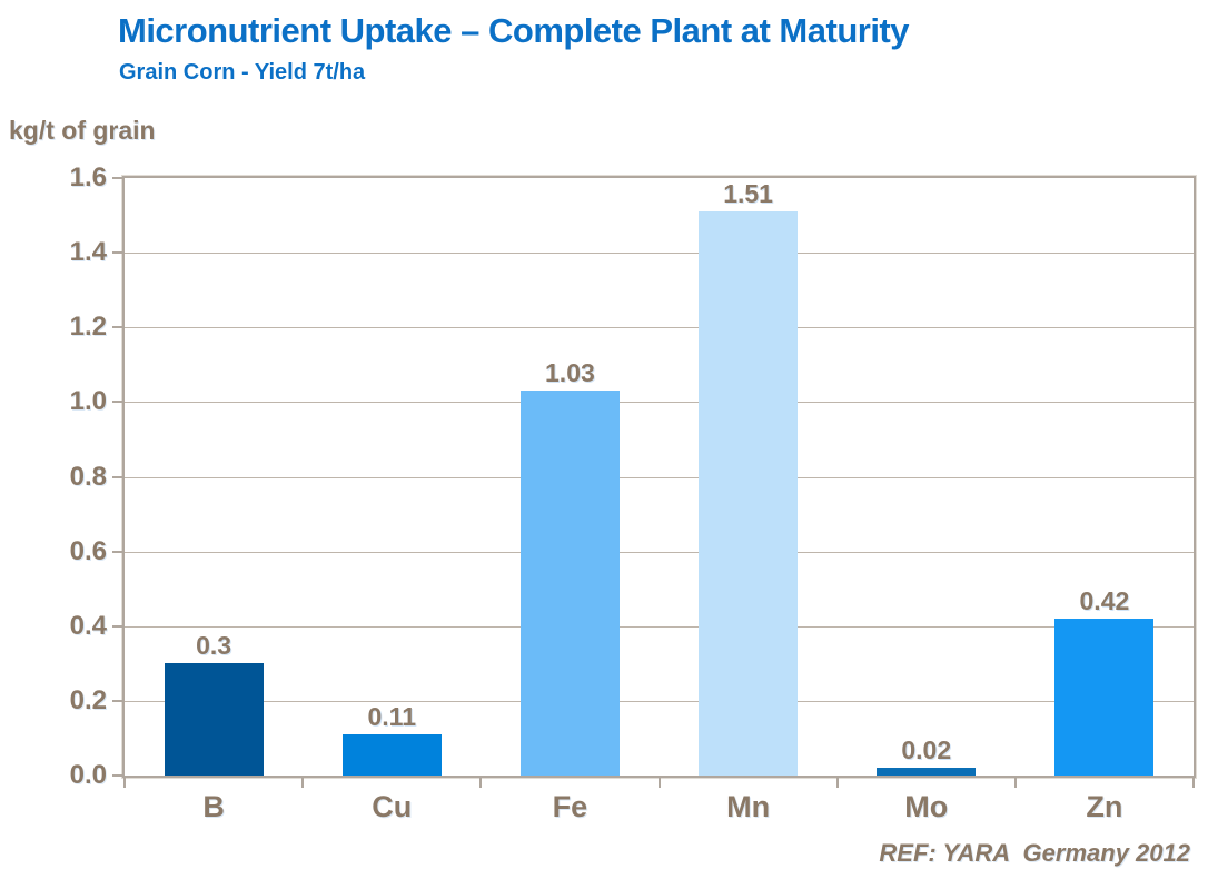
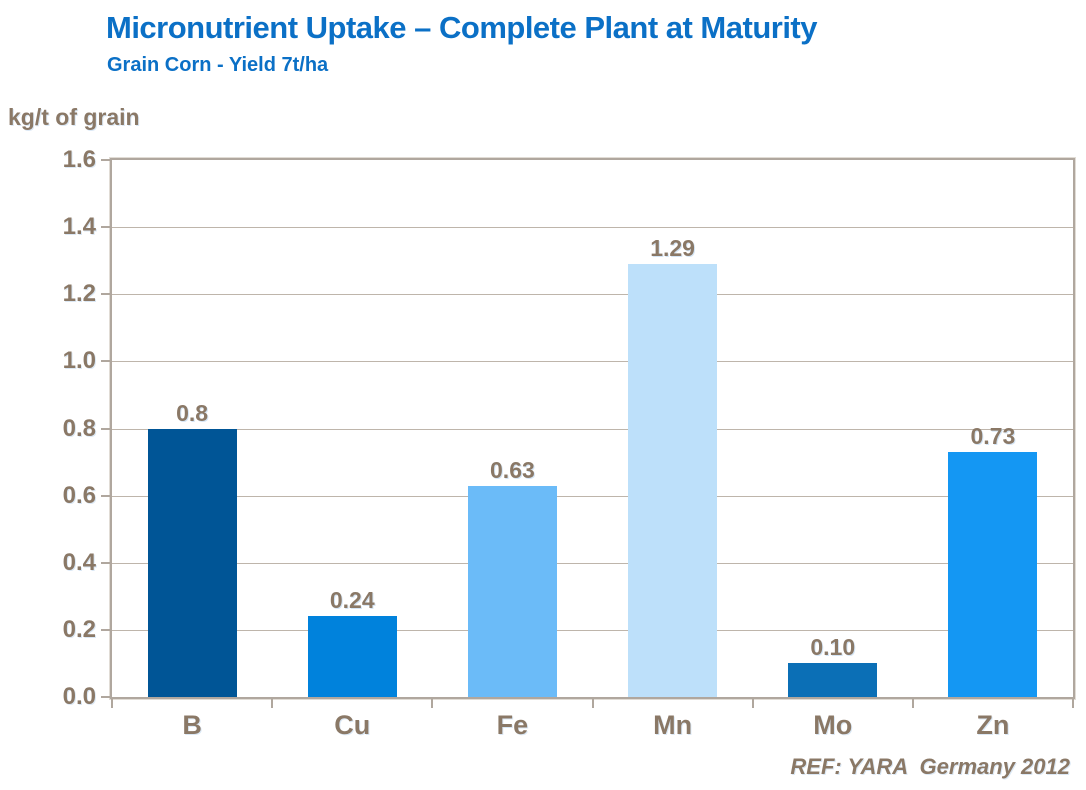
B: 0.3 -> 0.8
Cu: 0.11 -> 0.24
Fe: 1.03 -> 0.63
Mn: 1.51 -> 1.29
Mo: 0.02 -> 0.10
Zn: 0.42 -> 0.73
